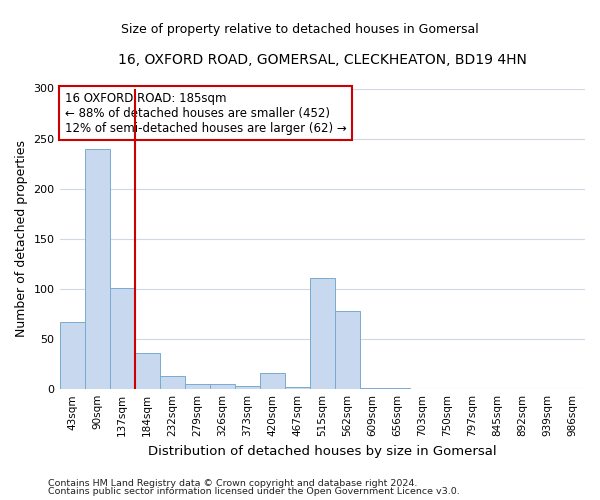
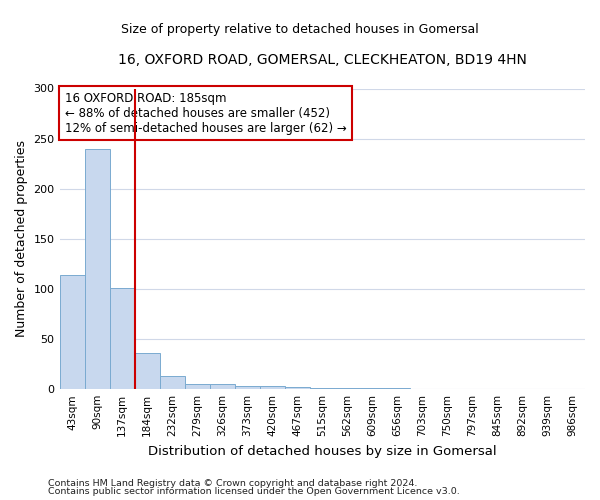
43sqm: 67 -> 114
420sqm: 16 -> 3
515sqm: 111 -> 1
562sqm: 78 -> 1
